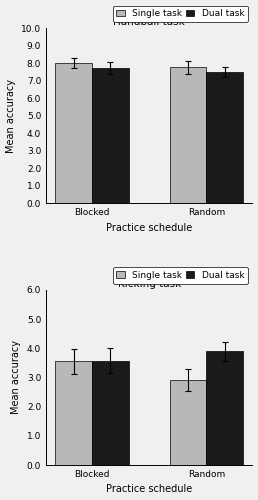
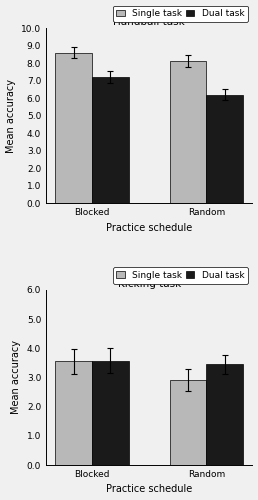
Handball task/Single task/Blocked: 8.0 -> 8.6
Handball task/Dual task/Blocked: 7.7 -> 7.2
Handball task/Single task/Random: 7.8 -> 8.1
Handball task/Dual task/Random: 7.5 -> 6.2
Kicking task/Dual task/Random: 3.90 -> 3.45
